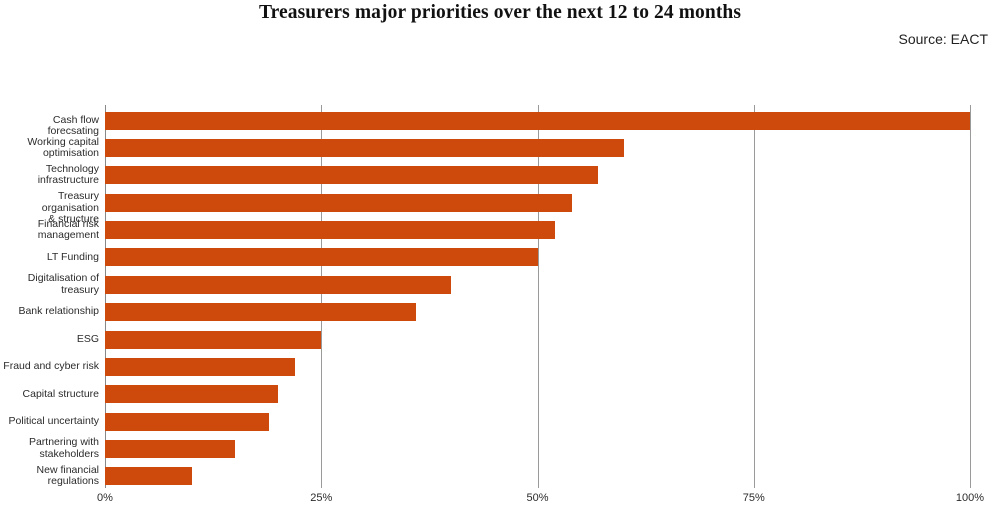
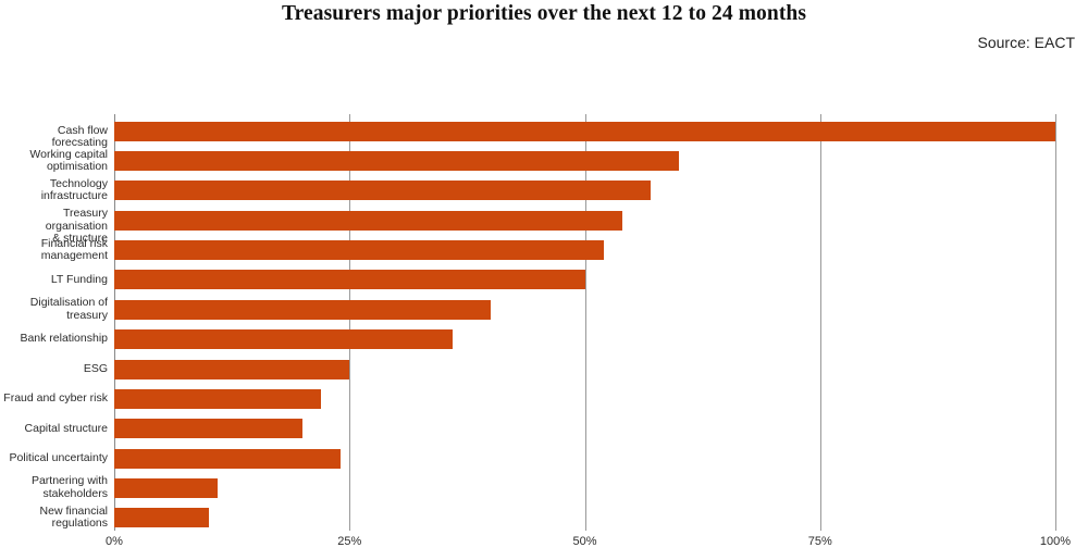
Political uncertainty: 19% -> 24%
Partnering with stakeholders: 15% -> 11%
